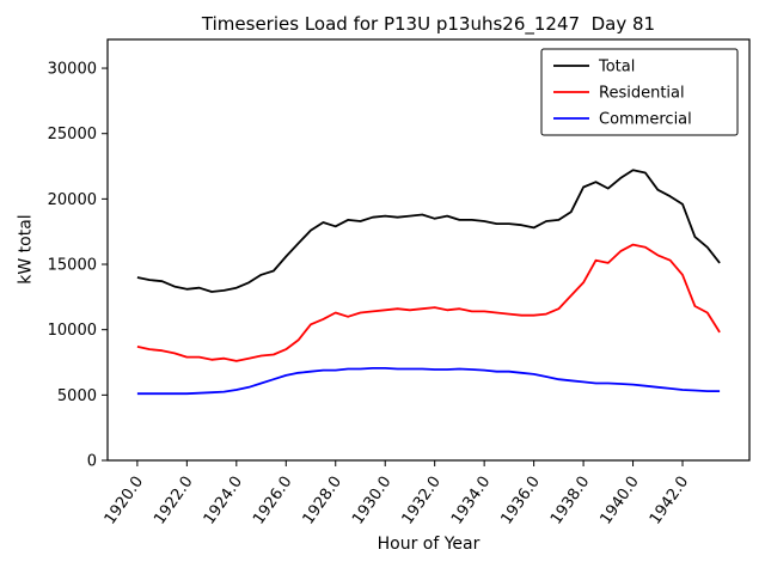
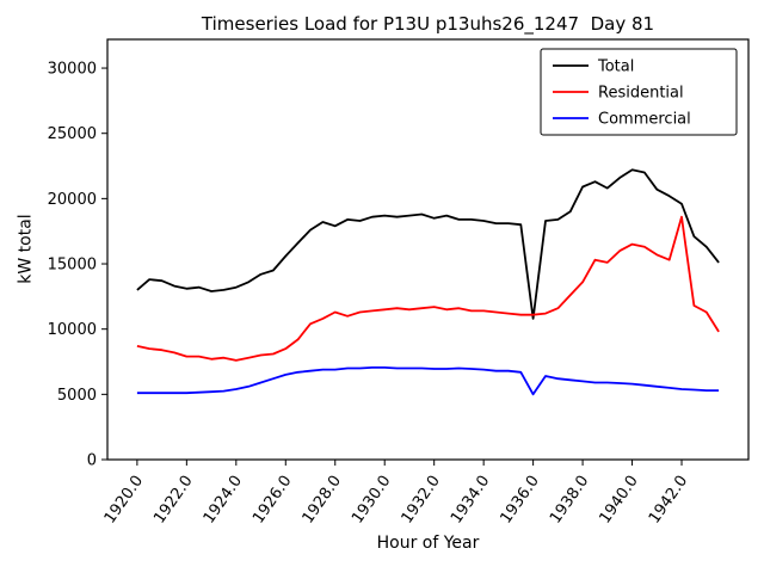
Total/1920.0: 14000 -> 13000
Total/1936.0: 17800 -> 10800
Commercial/1936.0: 6600 -> 5000
Residential/1942.0: 14200 -> 18600
